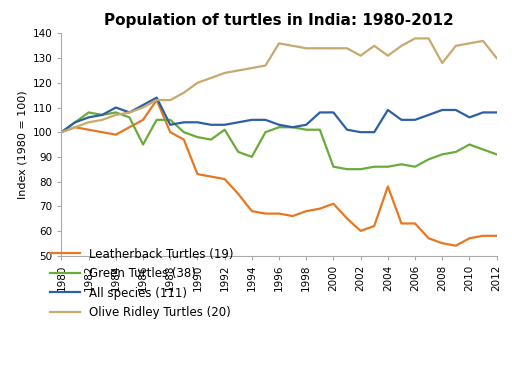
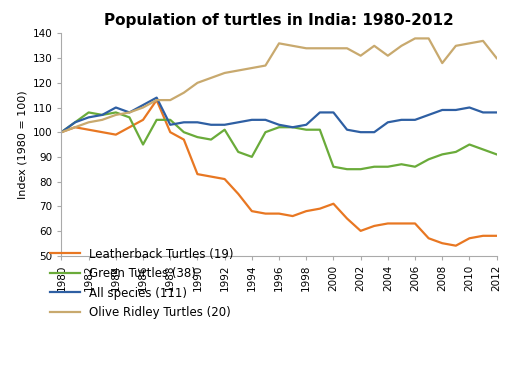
Leatherback Turtles (19)/2004: 78 -> 63
All species (111)/2004: 109 -> 104
All species (111)/2010: 106 -> 110
